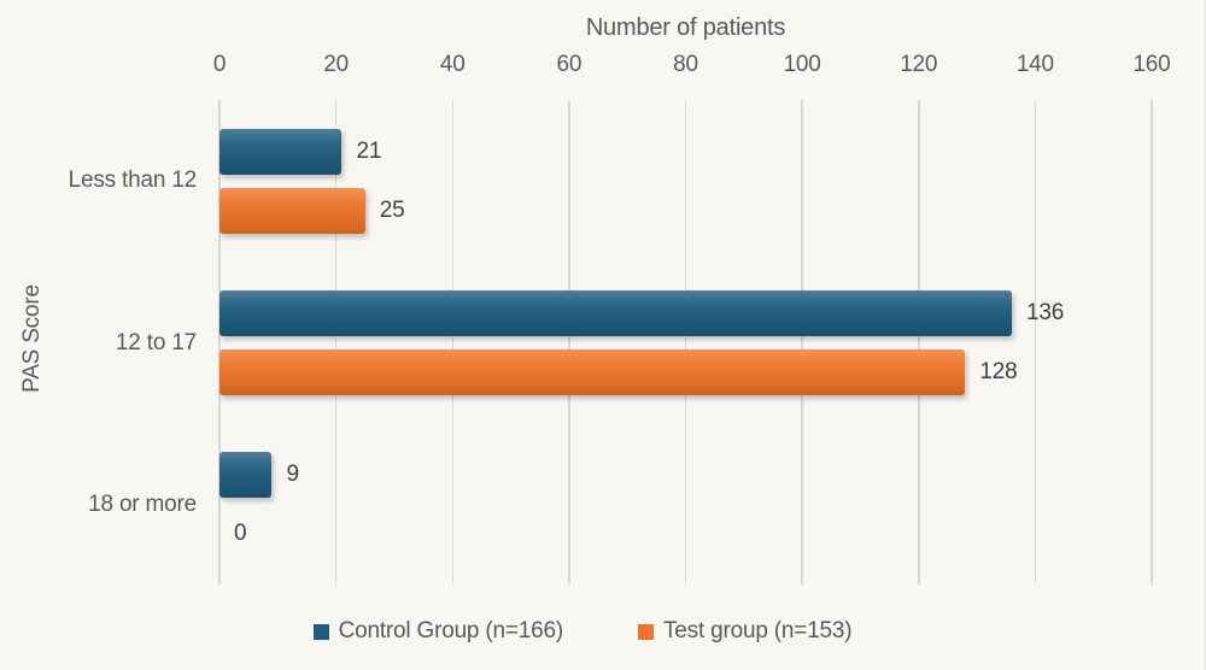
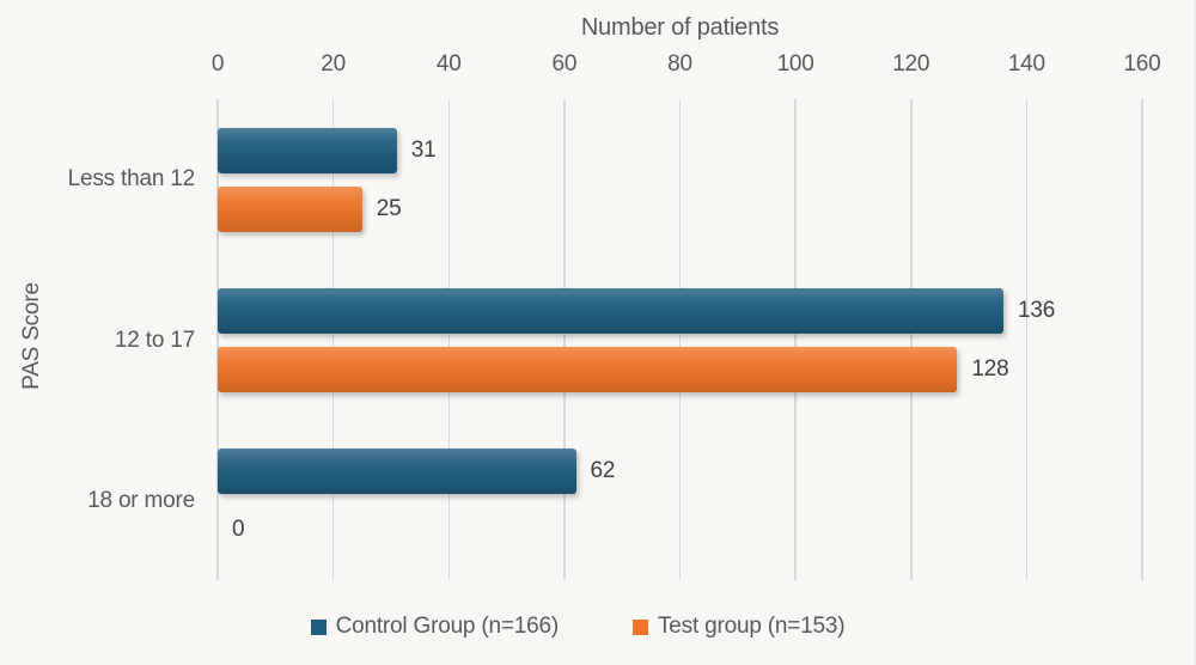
Control Group (n=166)/Less than 12: 21 -> 31
Control Group (n=166)/18 or more: 9 -> 62
